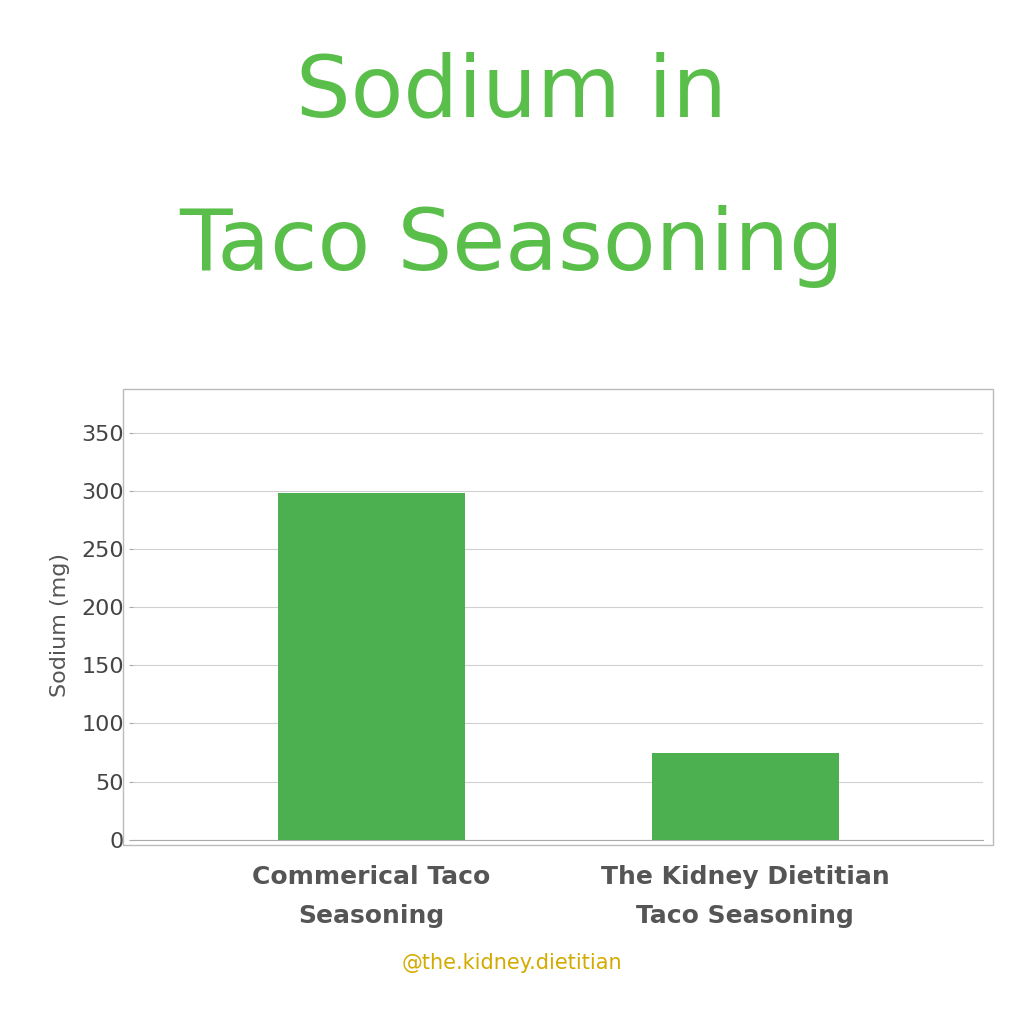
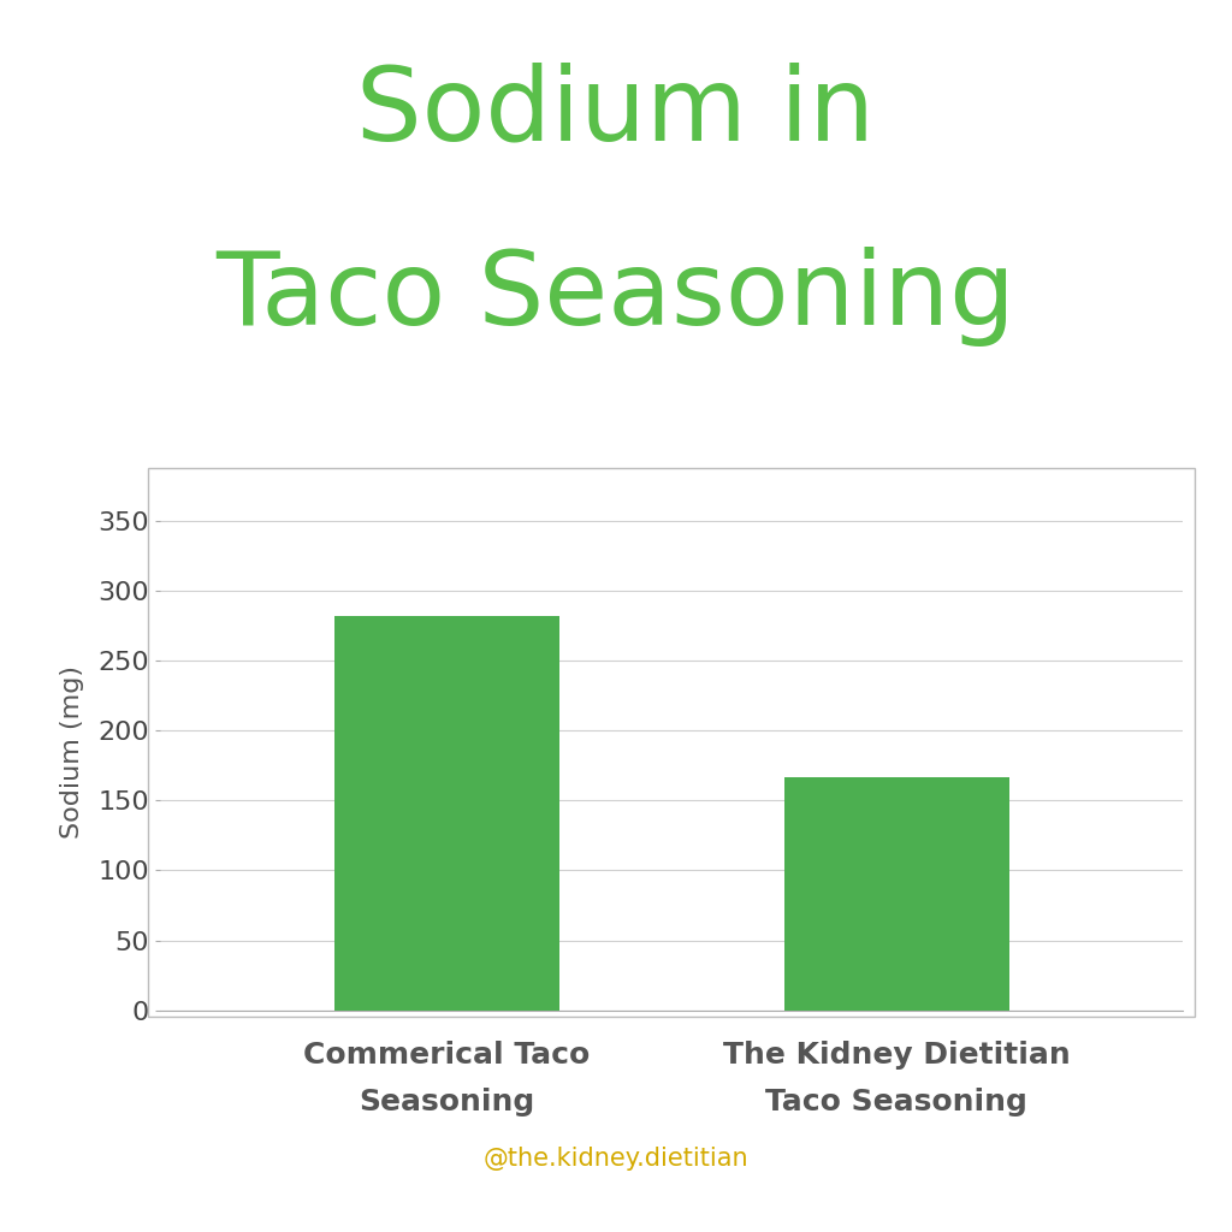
Commerical Taco Seasoning: 298 -> 282
The Kidney Dietitian Taco Seasoning: 75 -> 167
